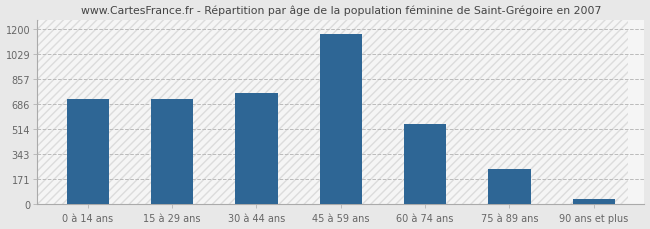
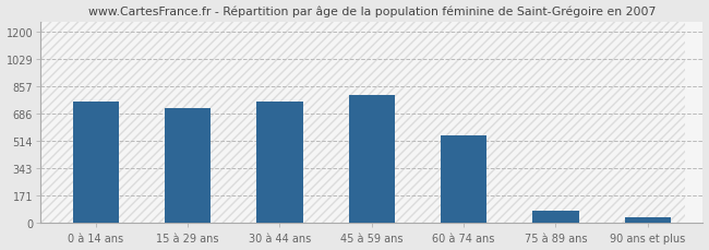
0 à 14 ans: 720 -> 760
45 à 59 ans: 1160 -> 800
75 à 89 ans: 240 -> 80
